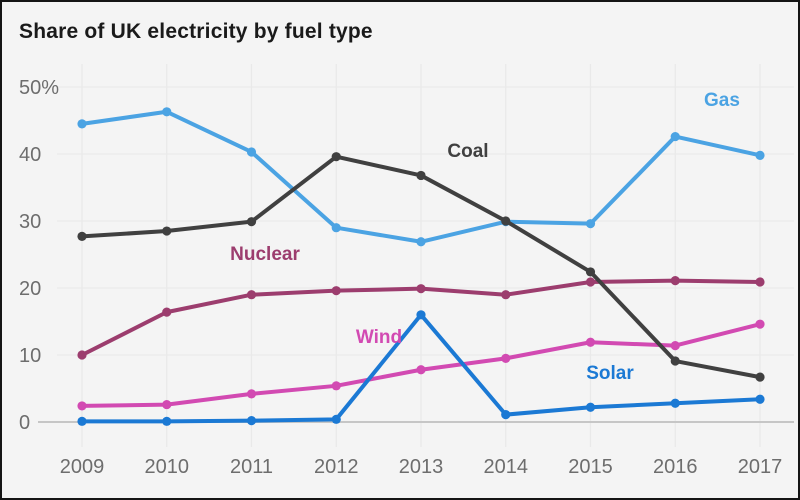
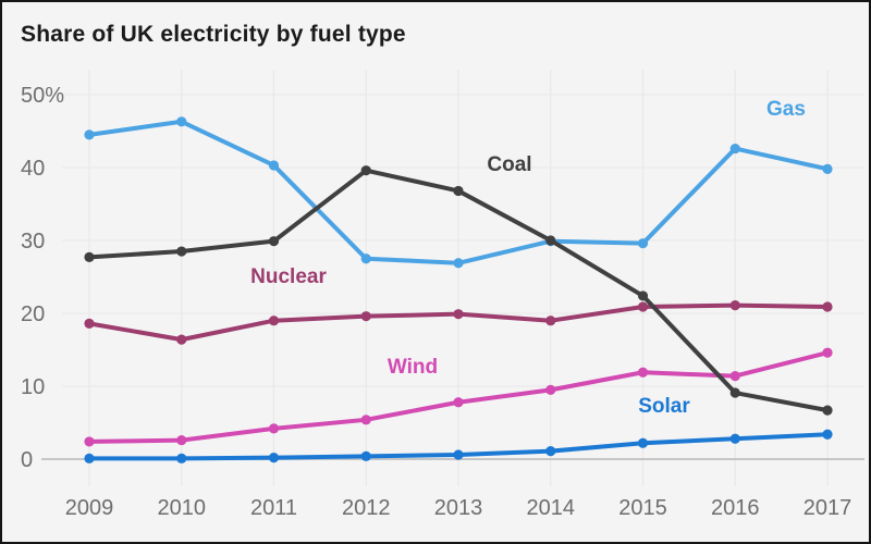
Nuclear/2009: 10% -> 19%
Gas/2012: 29% -> 28%
Solar/2013: 16% -> 1%
